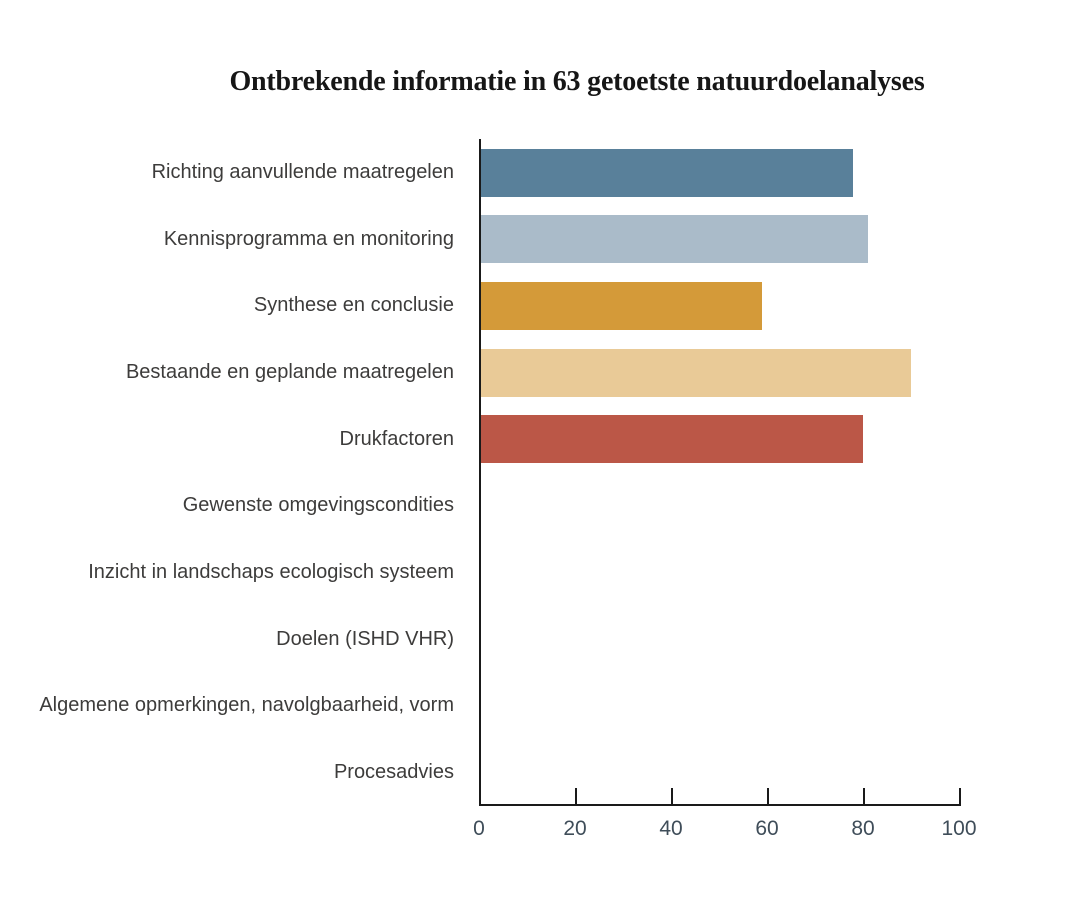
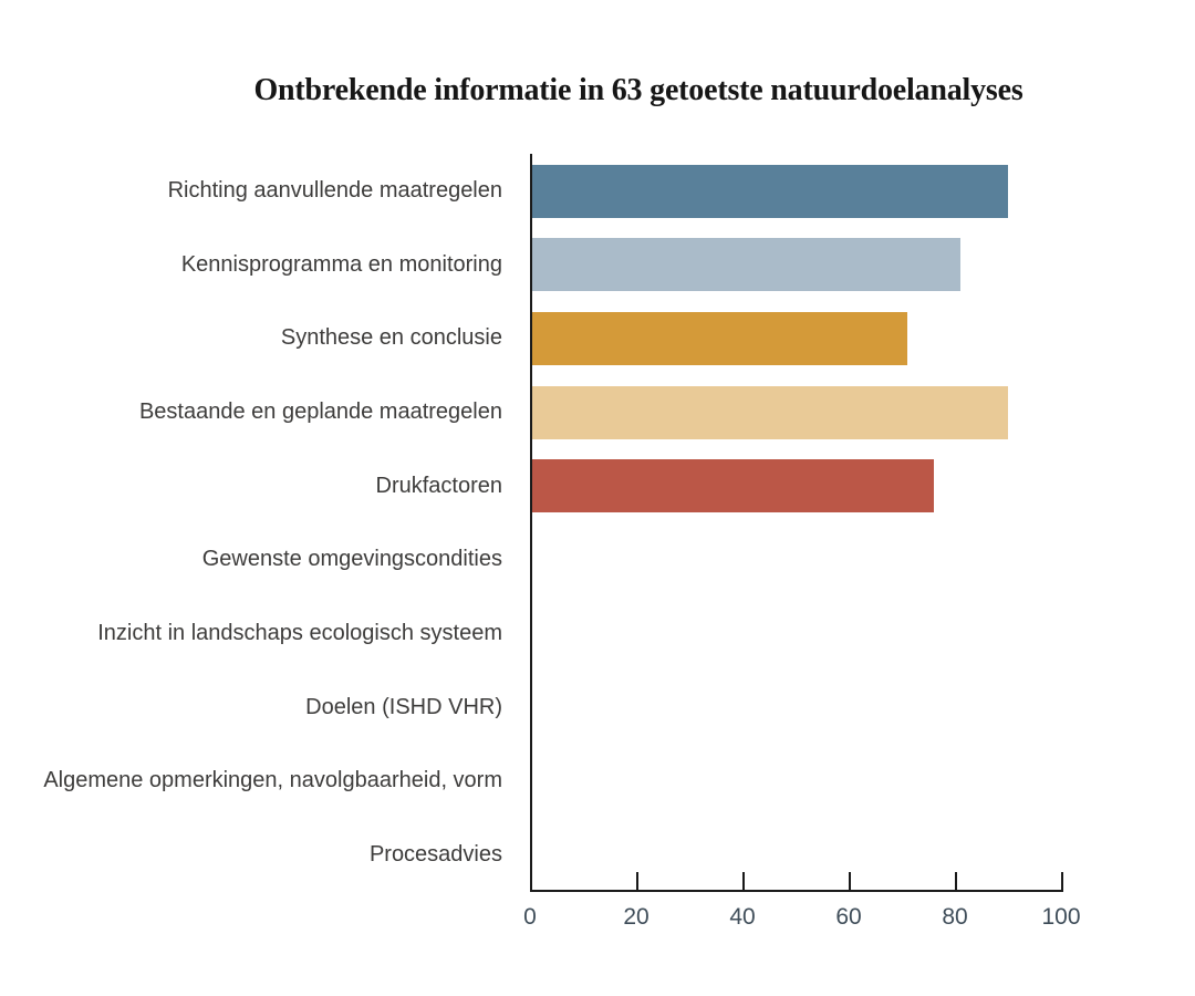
Richting aanvullende maatregelen: 78 -> 90
Synthese en conclusie: 59 -> 71
Drukfactoren: 80 -> 76
